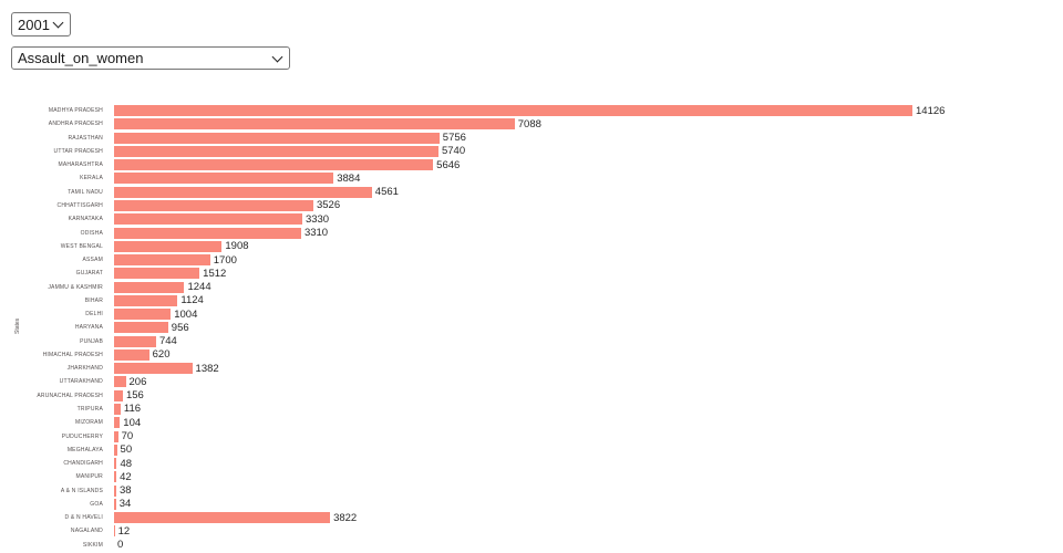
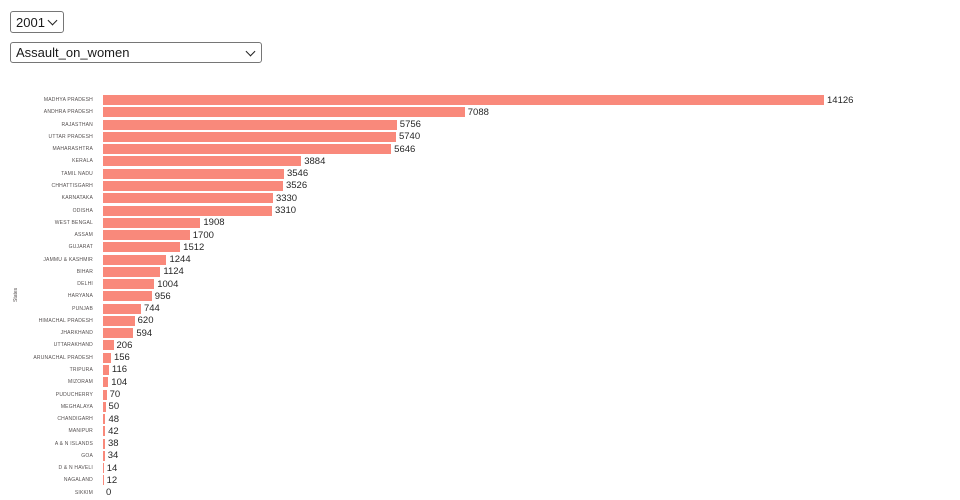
TAMIL NADU: 4561 -> 3546
JHARKHAND: 1382 -> 594
D & N HAVELI: 3822 -> 14
